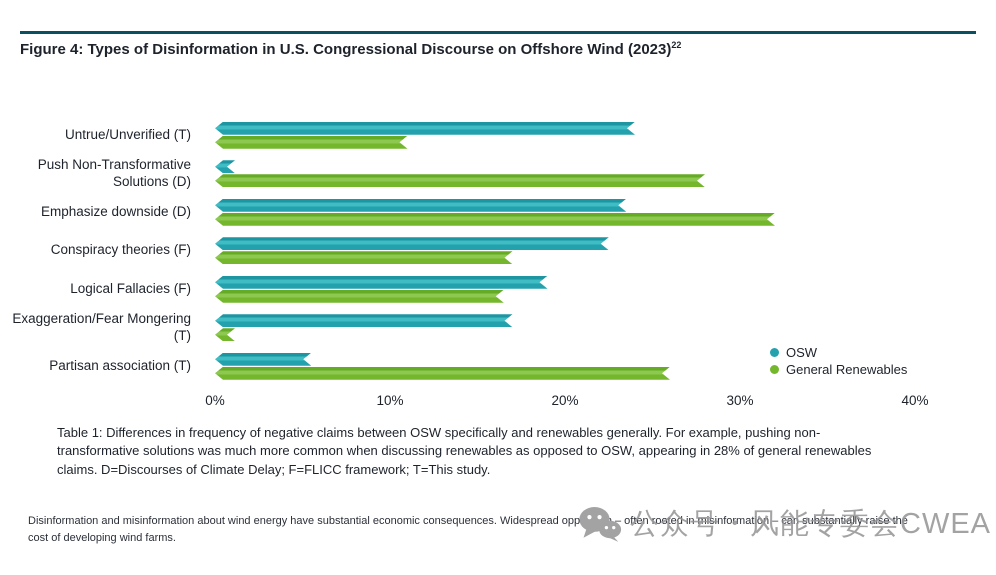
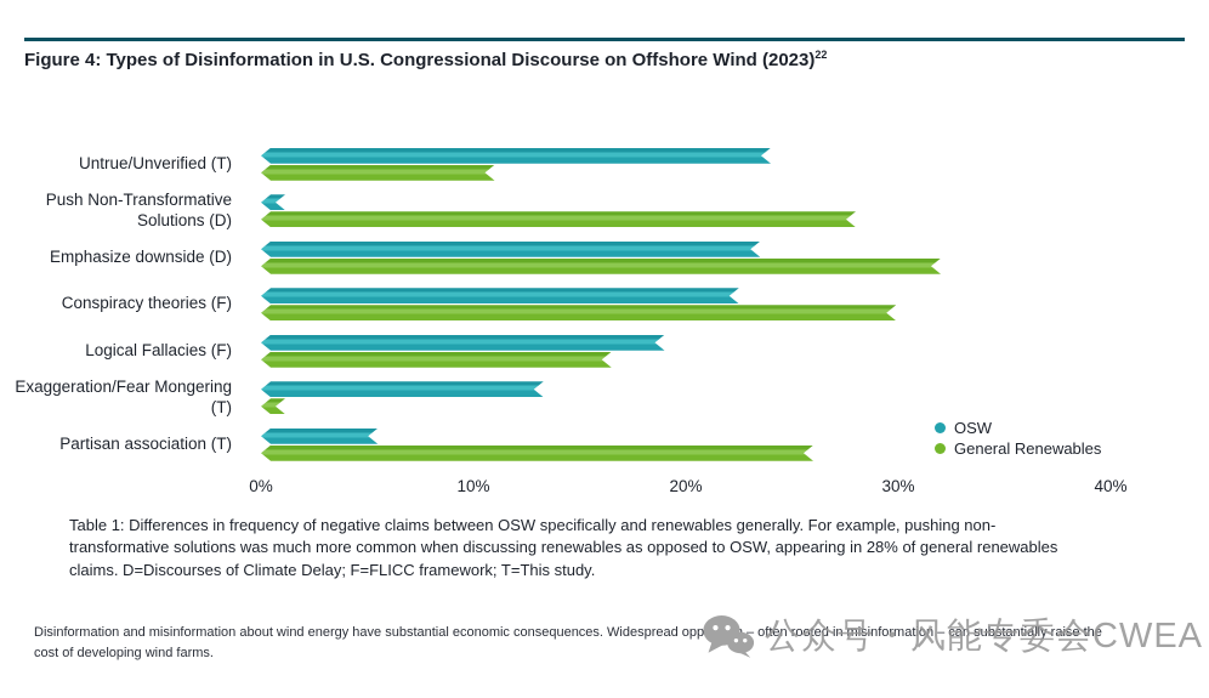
General Renewables/Conspiracy theories (F): 17.0% -> 29.9%
OSW/Exaggeration/Fear Mongering (T): 17.0% -> 13.3%
